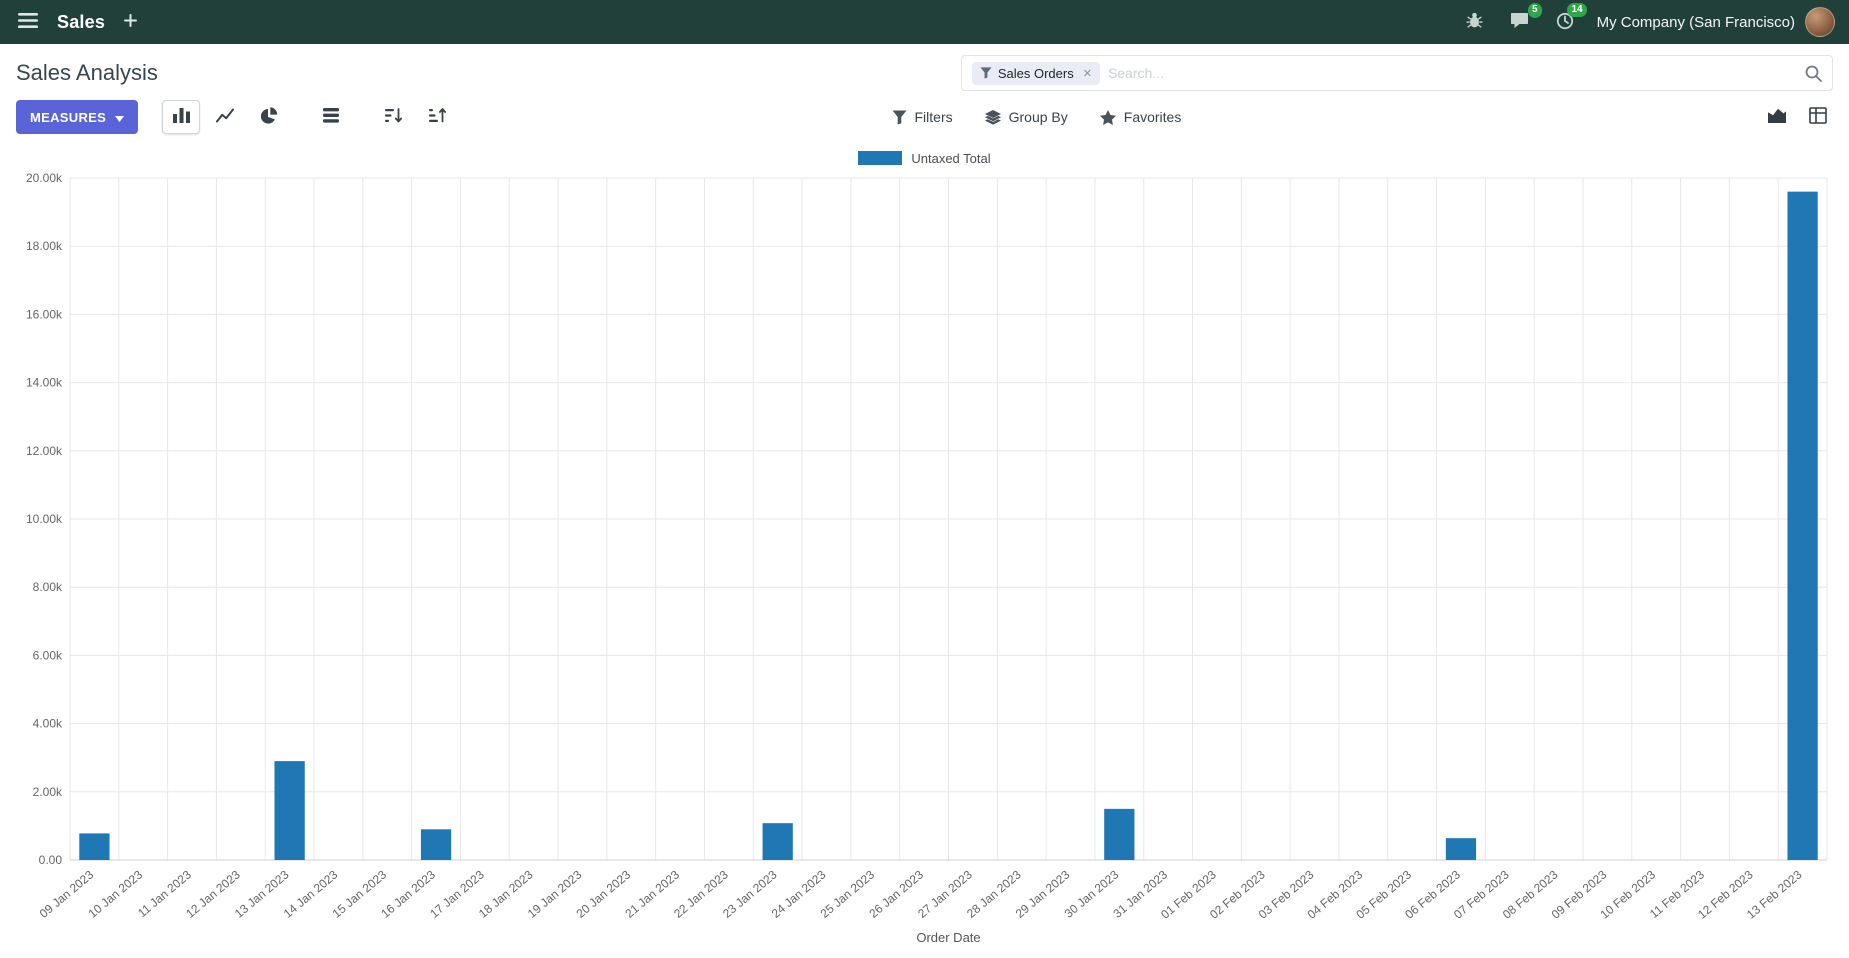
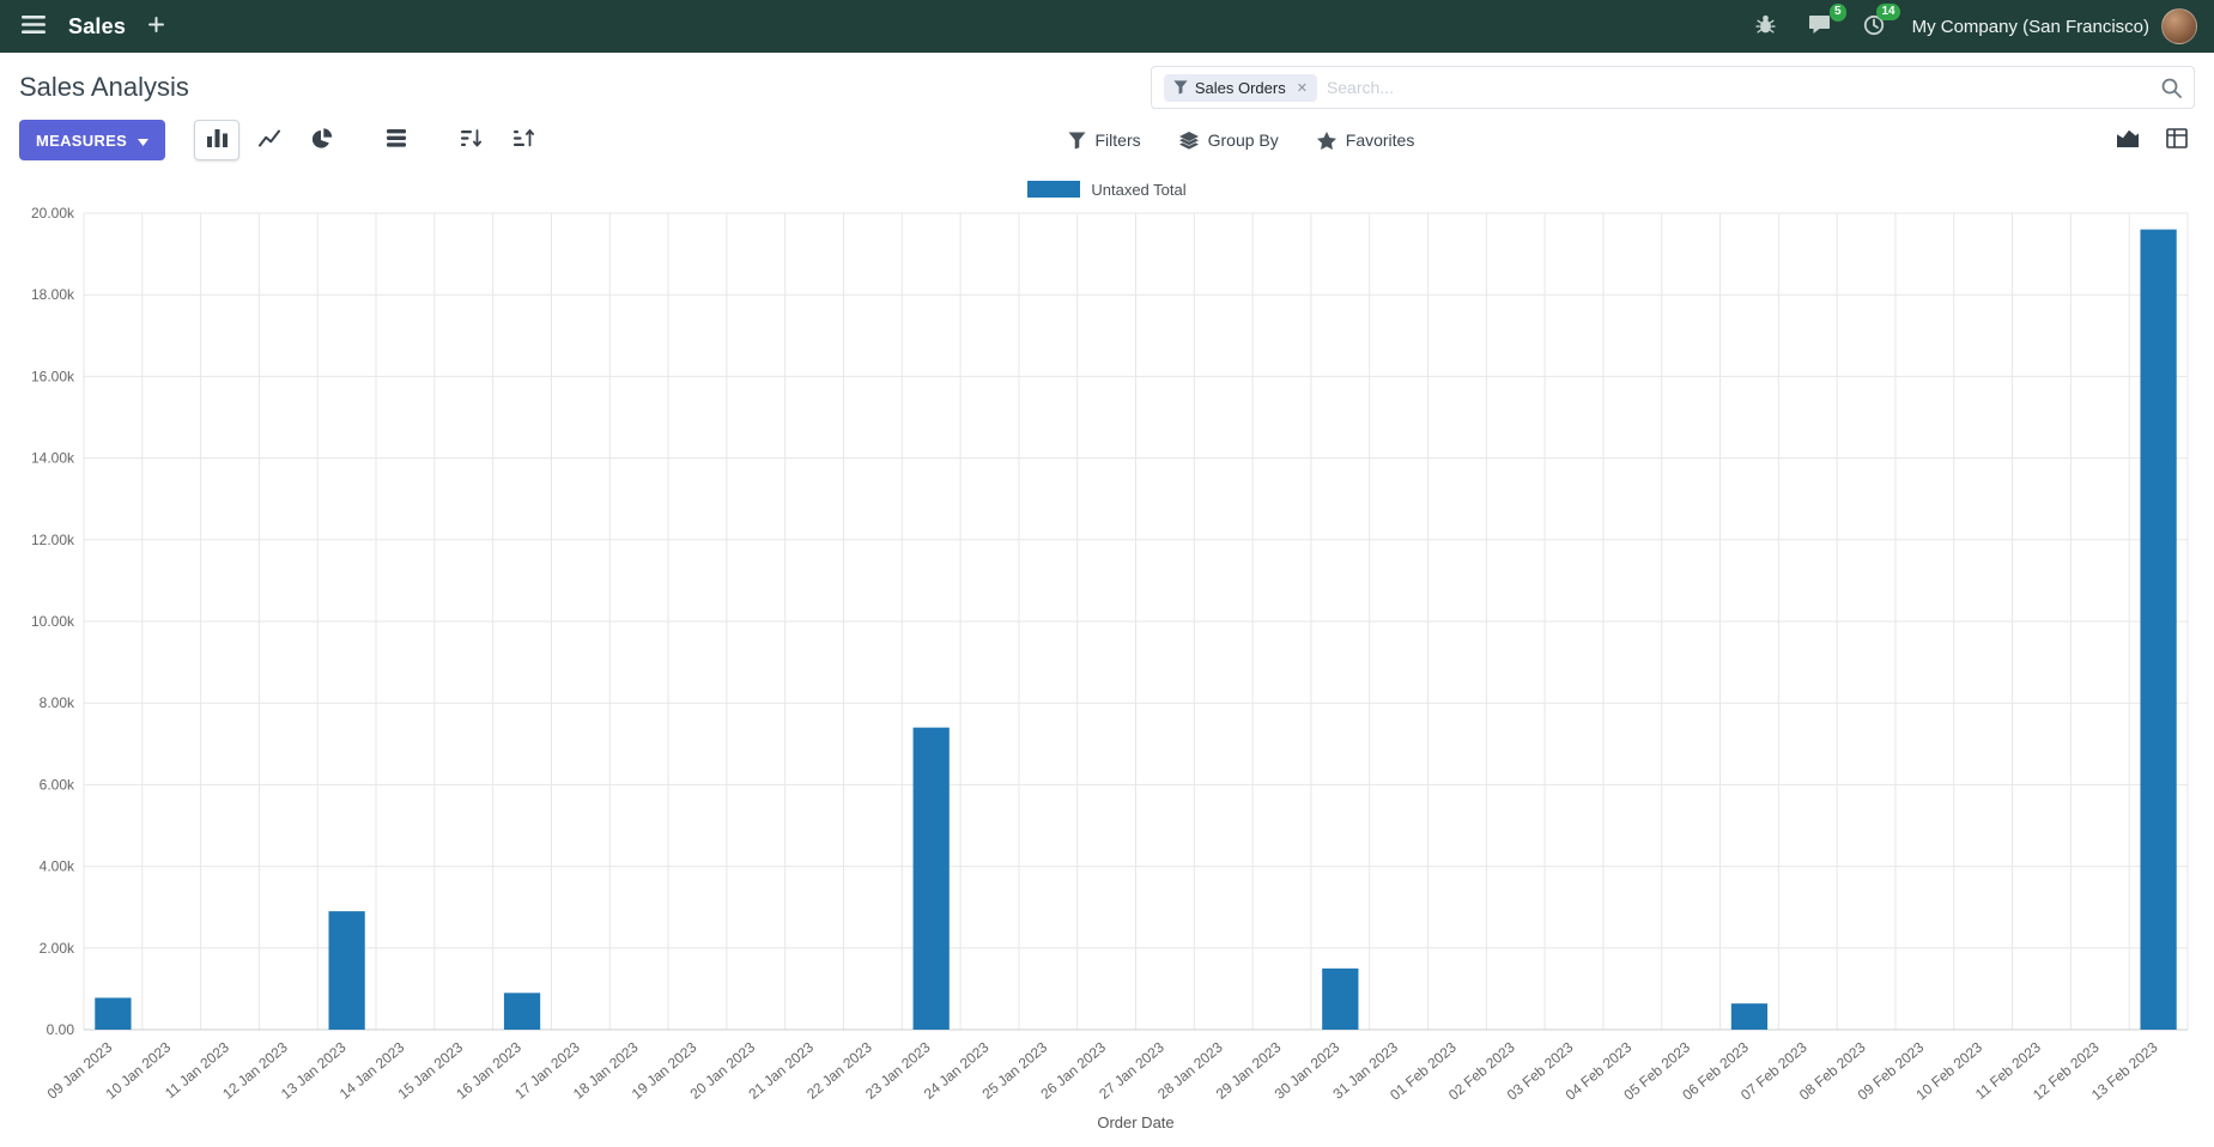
23 Jan 2023: 1.1k -> 7.4k
